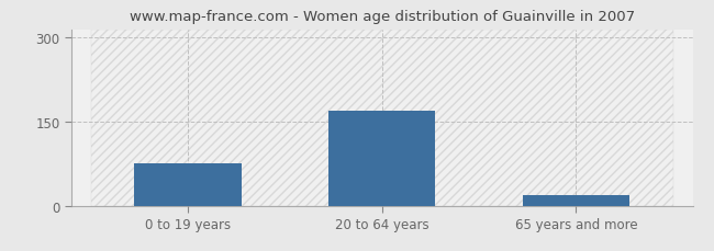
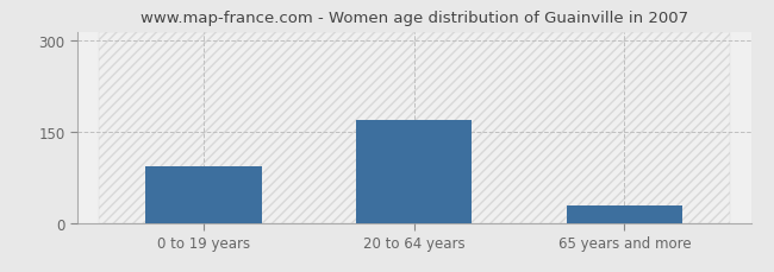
0 to 19 years: 75 -> 94
65 years and more: 18 -> 28
